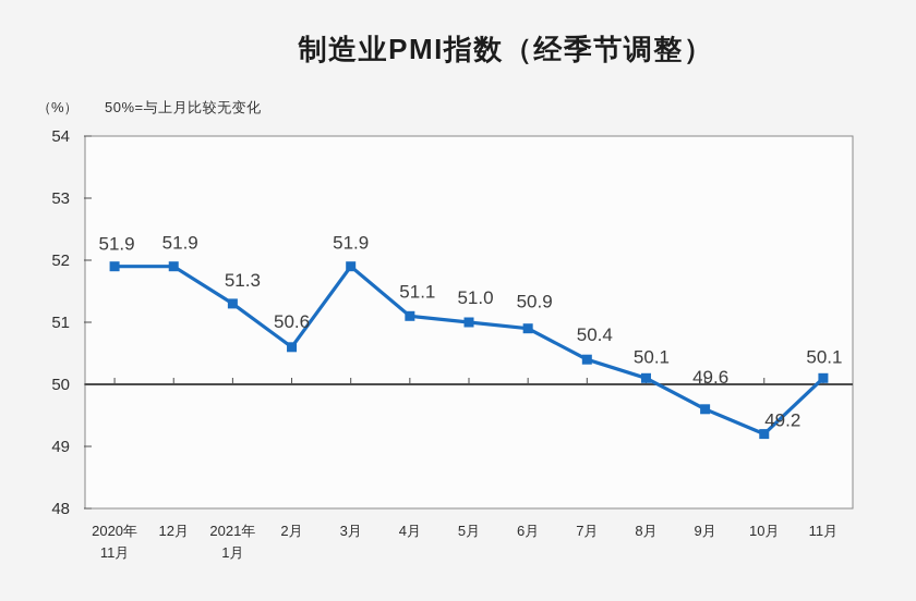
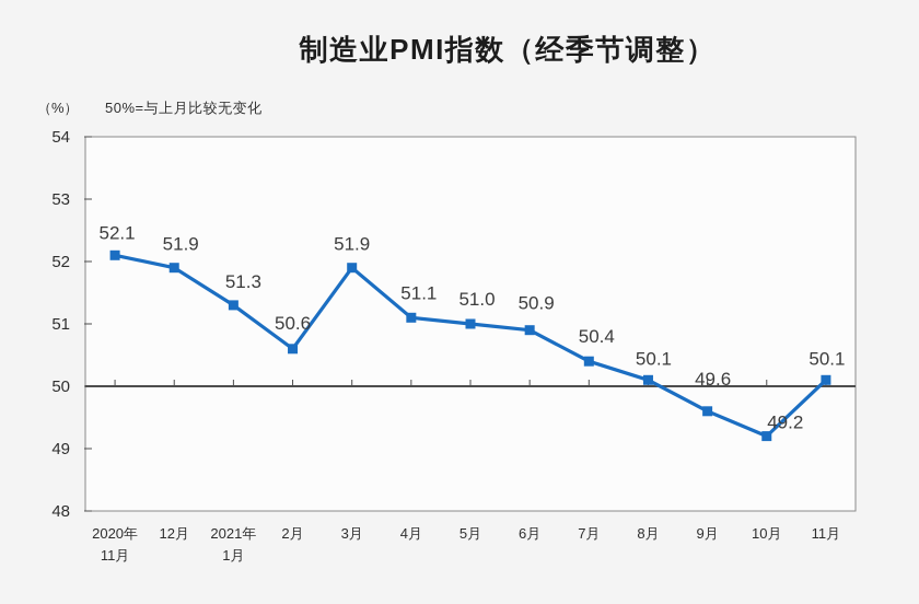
2020年 11月: 51.9 -> 52.1
